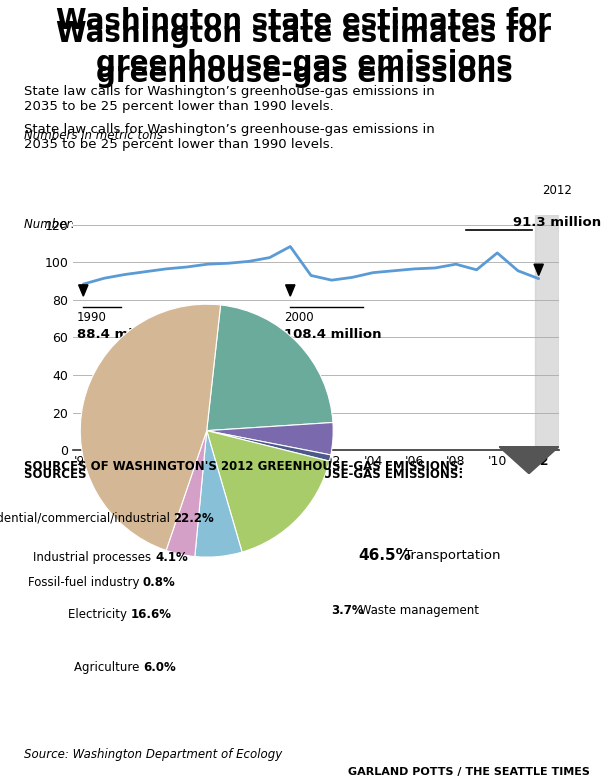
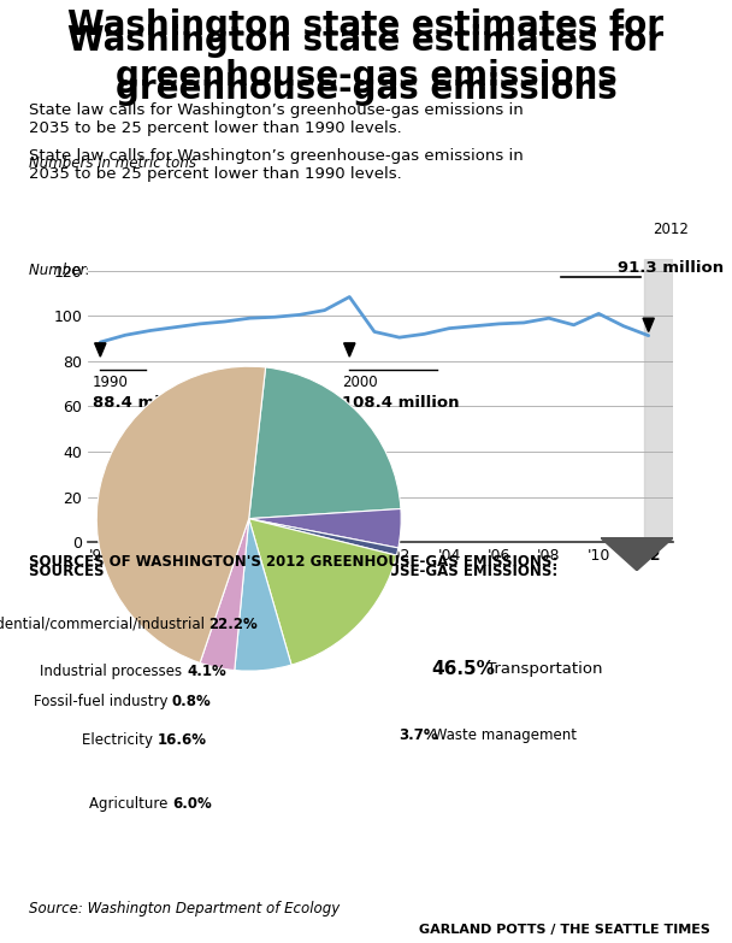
'10: 105 -> 101
